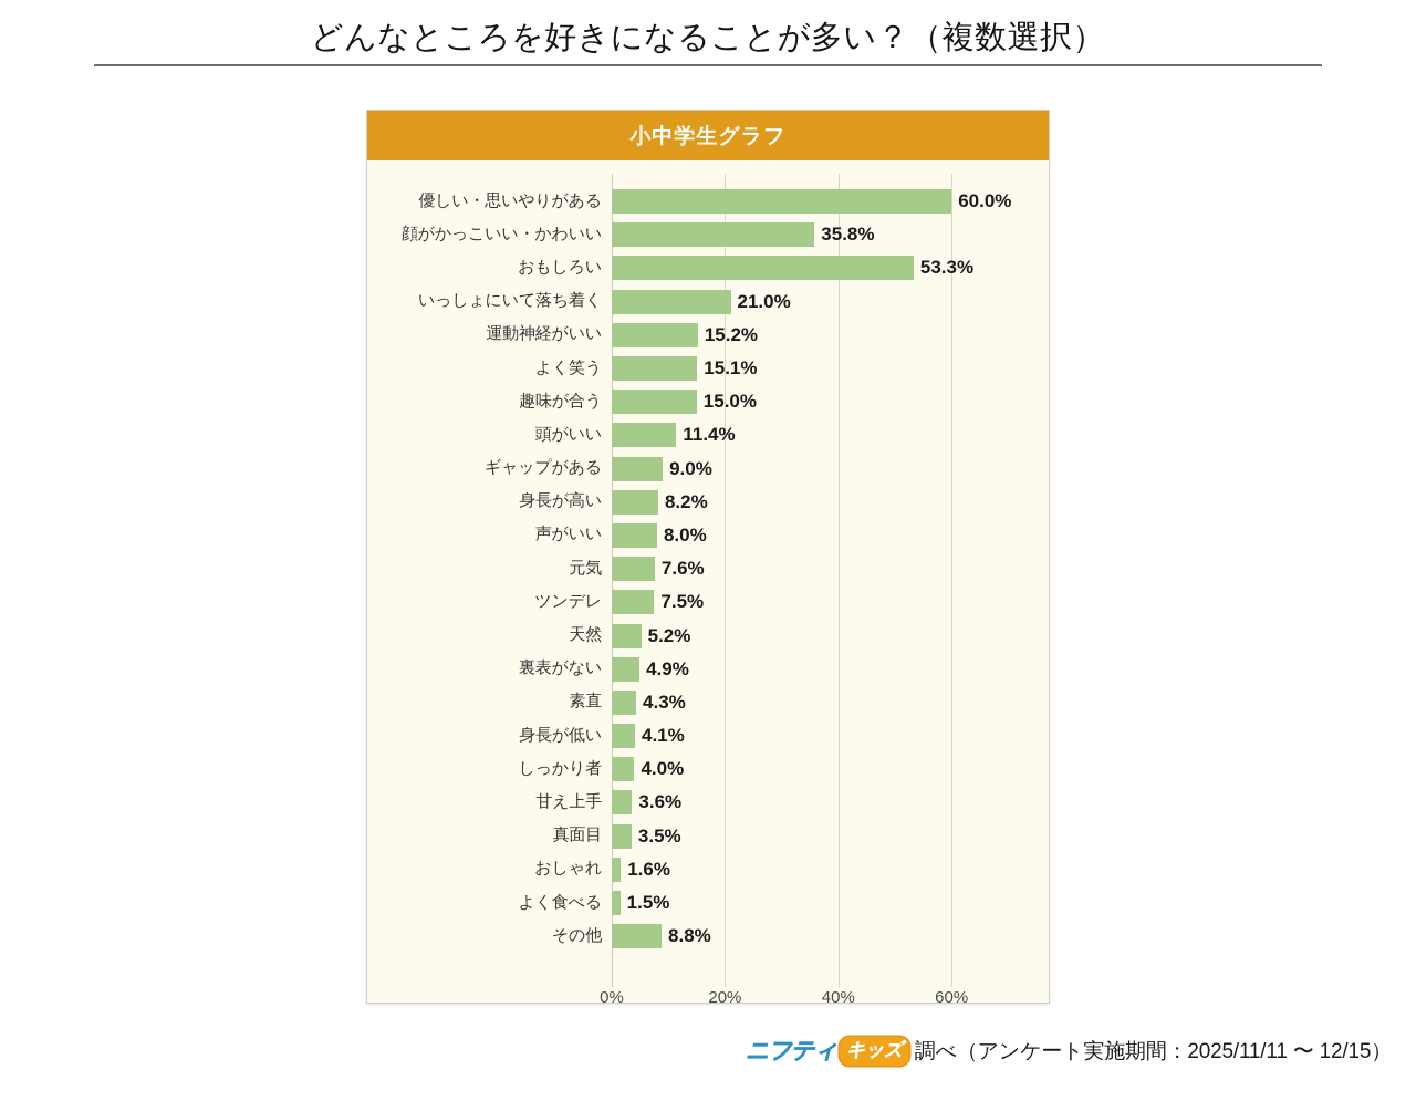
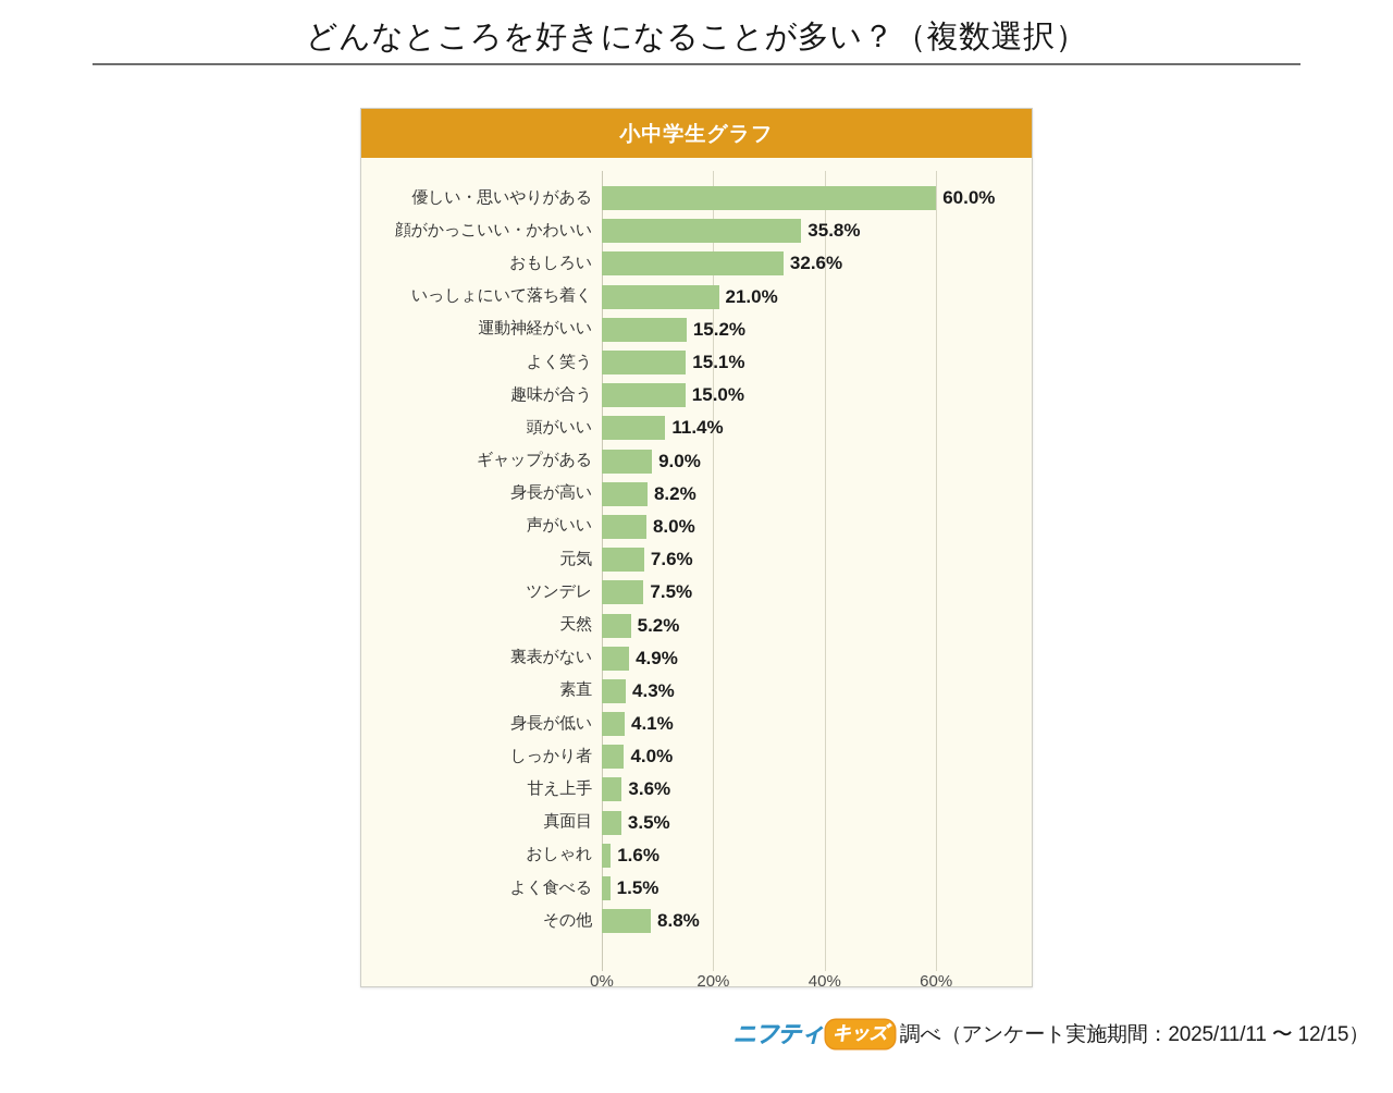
おもしろい: 53.3% -> 32.6%
